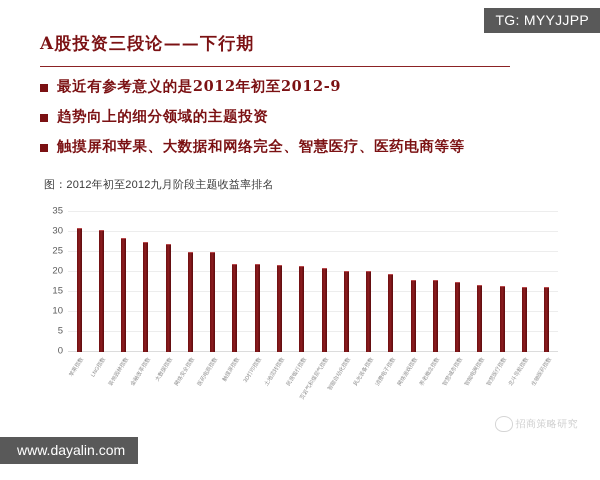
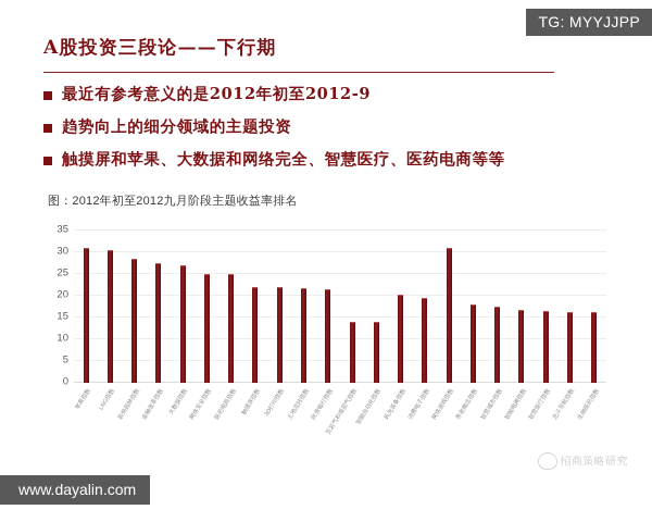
页岩气和煤层气指数: 21 -> 14
智能自动化指数: 20 -> 14
网络游戏指数: 18 -> 31
